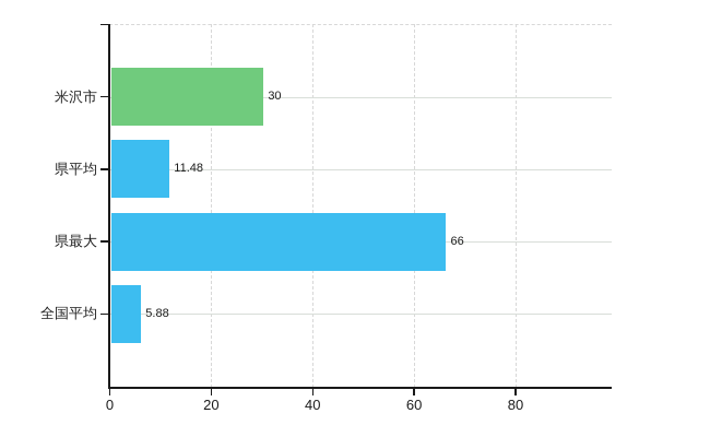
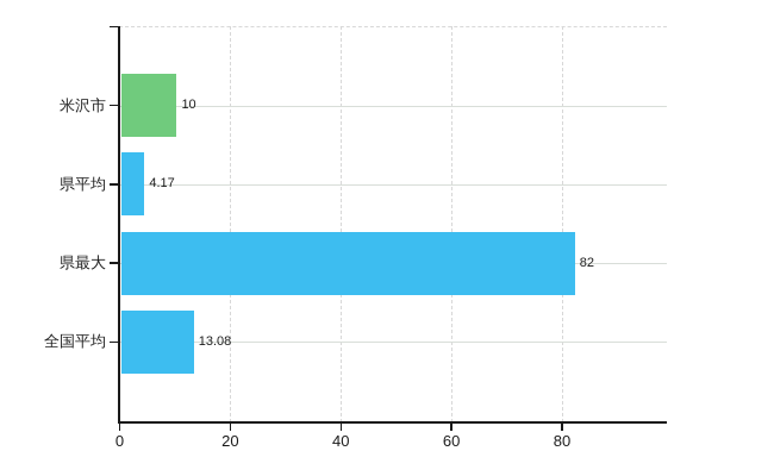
米沢市: 30 -> 10
県平均: 11.48 -> 4.17
県最大: 66 -> 82
全国平均: 5.88 -> 13.08
